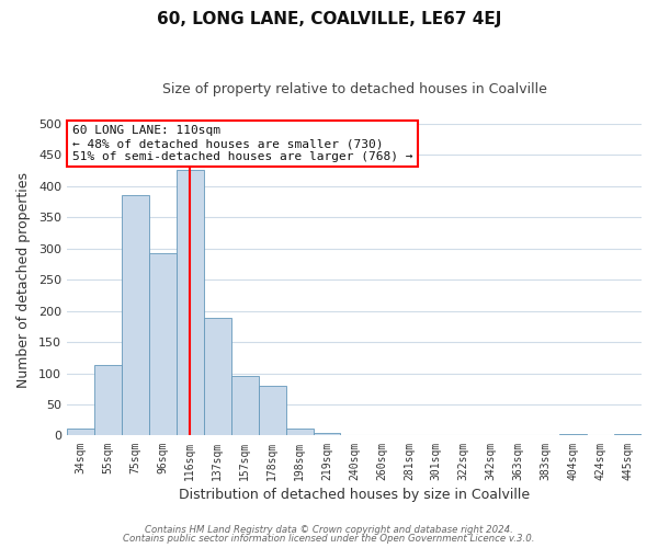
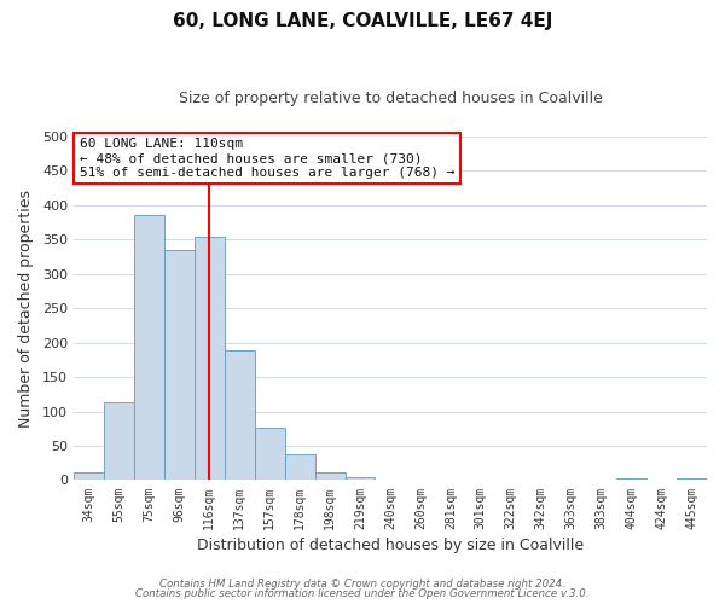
96sqm: 292 -> 334
116sqm: 426 -> 353
157sqm: 96 -> 76
178sqm: 80 -> 38
